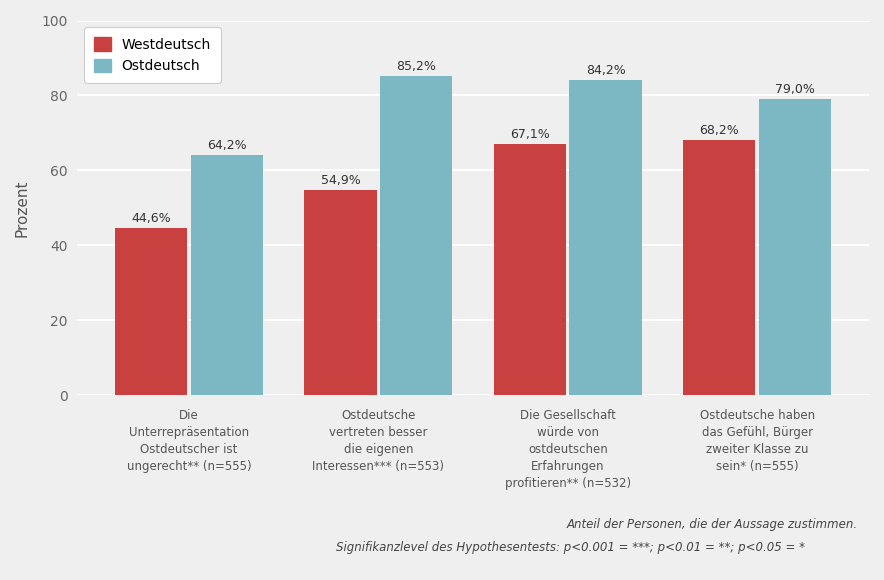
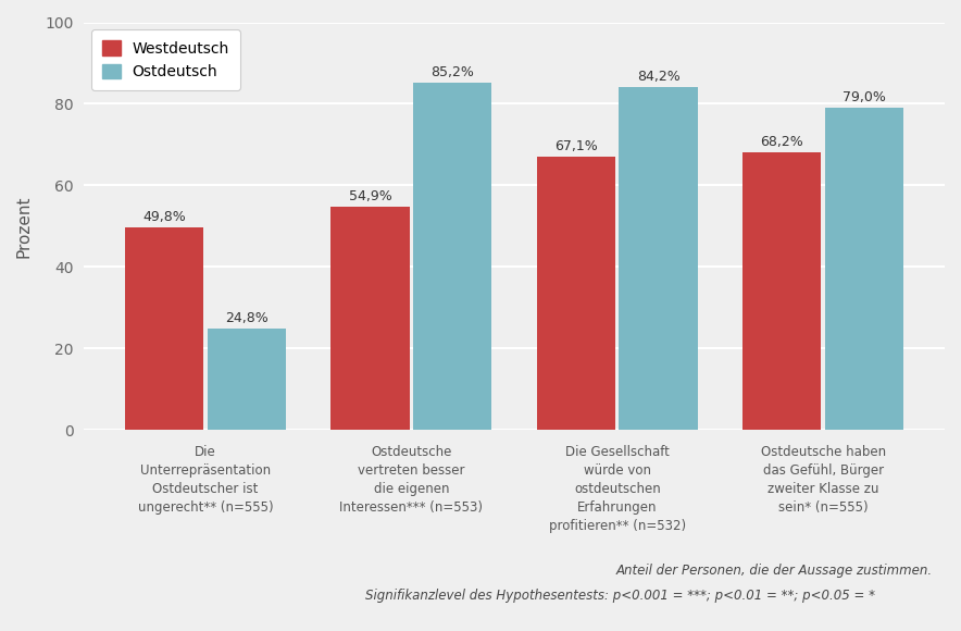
Westdeutsch/Die Unterrepräsentation Ostdeutscher ist ungerecht** (n=555): 44,6% -> 49,8%
Ostdeutsch/Die Unterrepräsentation Ostdeutscher ist ungerecht** (n=555): 64,2% -> 24,8%
